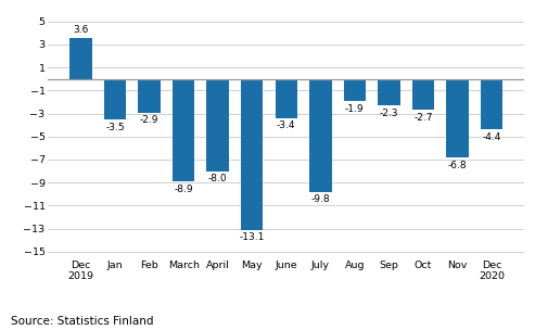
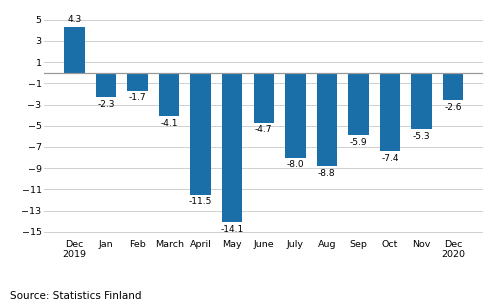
Dec 2019: 3.6 -> 4.3
Jan: -3.5 -> -2.3
Feb: -2.9 -> -1.7
March: -8.9 -> -4.1
April: -8.0 -> -11.5
May: -13.1 -> -14.1
June: -3.4 -> -4.7
July: -9.8 -> -8.0
Aug: -1.9 -> -8.8
Sep: -2.3 -> -5.9
Oct: -2.7 -> -7.4
Nov: -6.8 -> -5.3
Dec 2020: -4.4 -> -2.6
